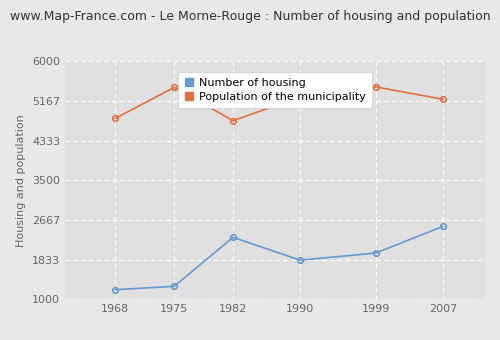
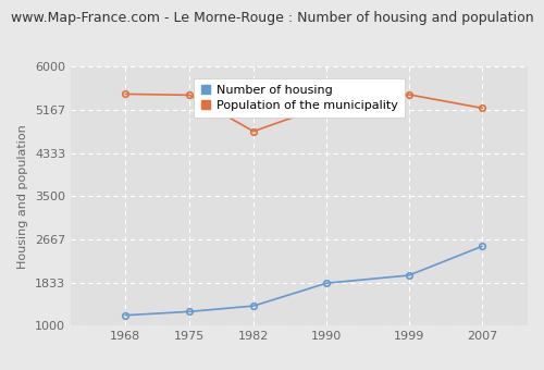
Population of the municipality/1968: 4800 -> 5470
Number of housing/1982: 2300 -> 1380
